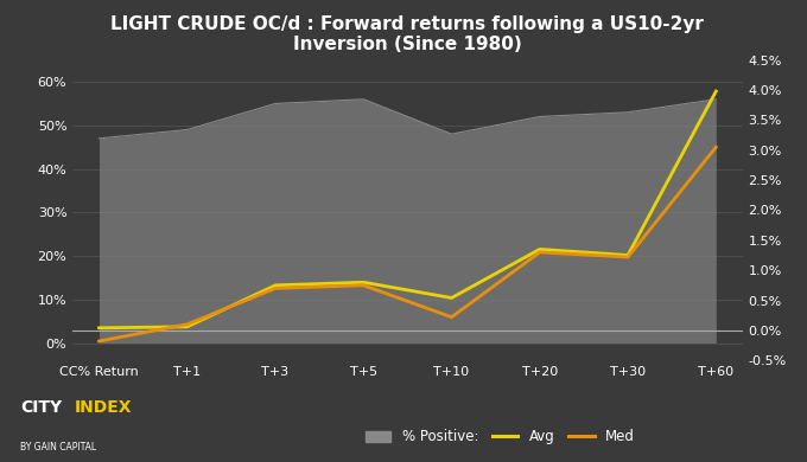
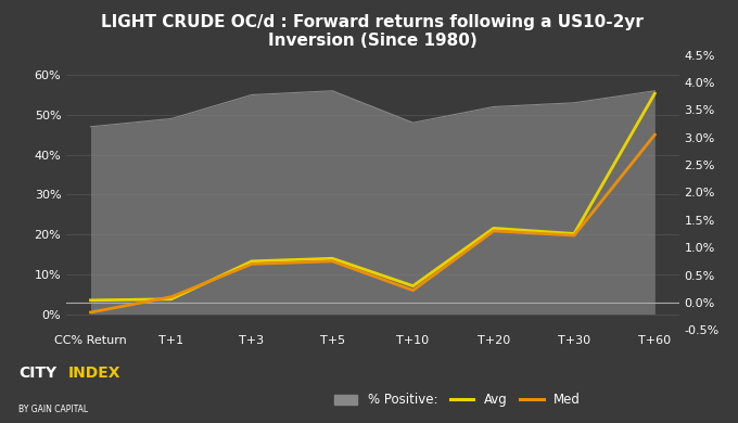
Avg/T+10: 0.54% -> 0.30%
Avg/T+60: 3.98% -> 3.80%
